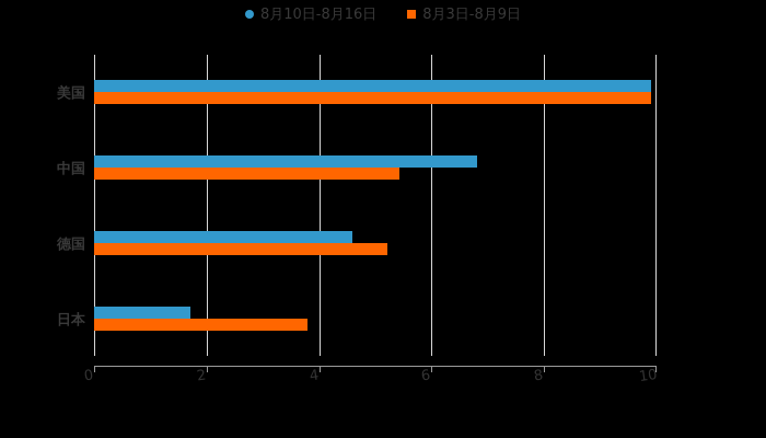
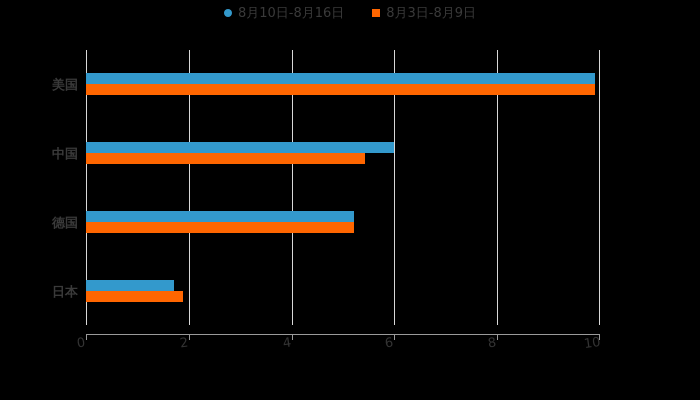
8月10日-8月16日/中国: 6.8 -> 6.0
8月10日-8月16日/德国: 4.6 -> 5.2
8月3日-8月9日/日本: 3.8 -> 1.9
